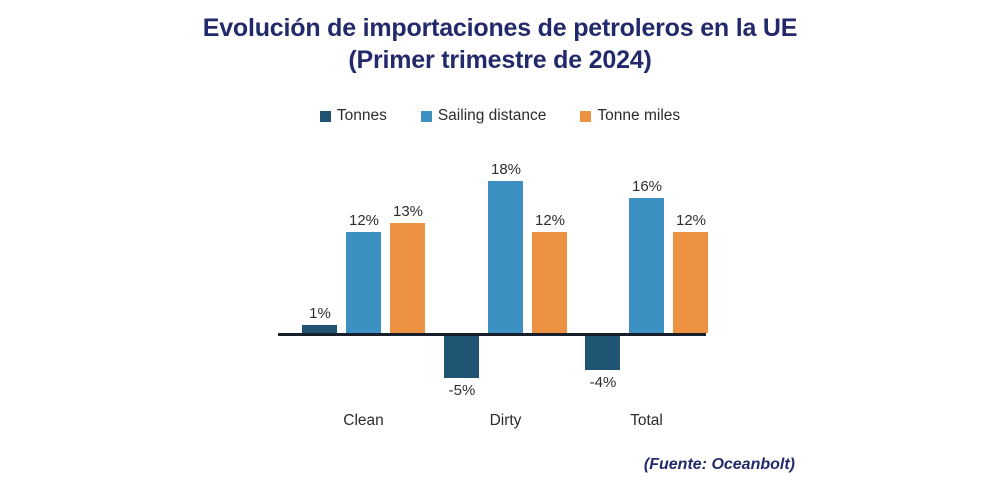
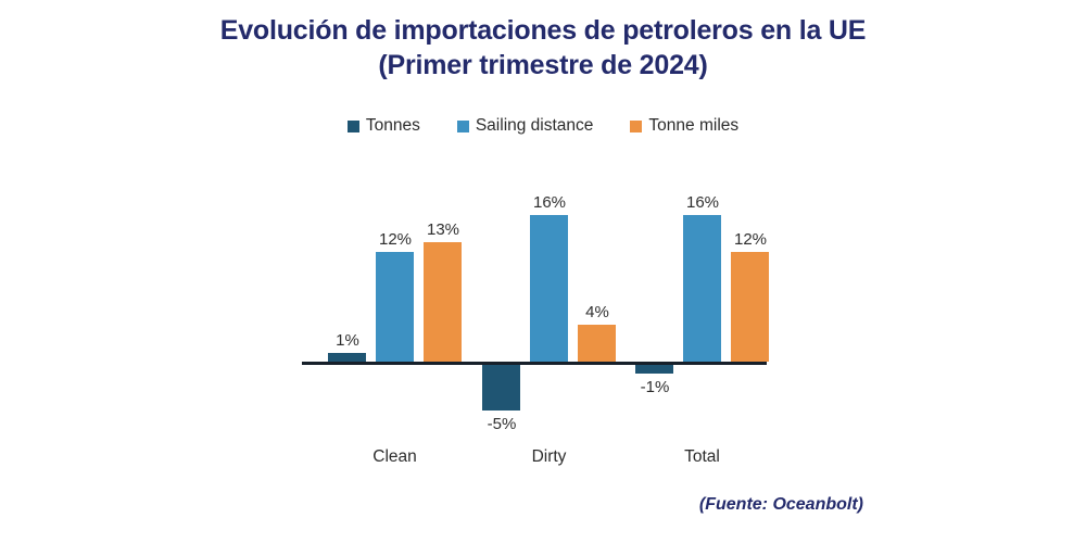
Sailing distance/Dirty: 18% -> 16%
Tonne miles/Dirty: 12% -> 4%
Tonnes/Total: -4% -> -1%
